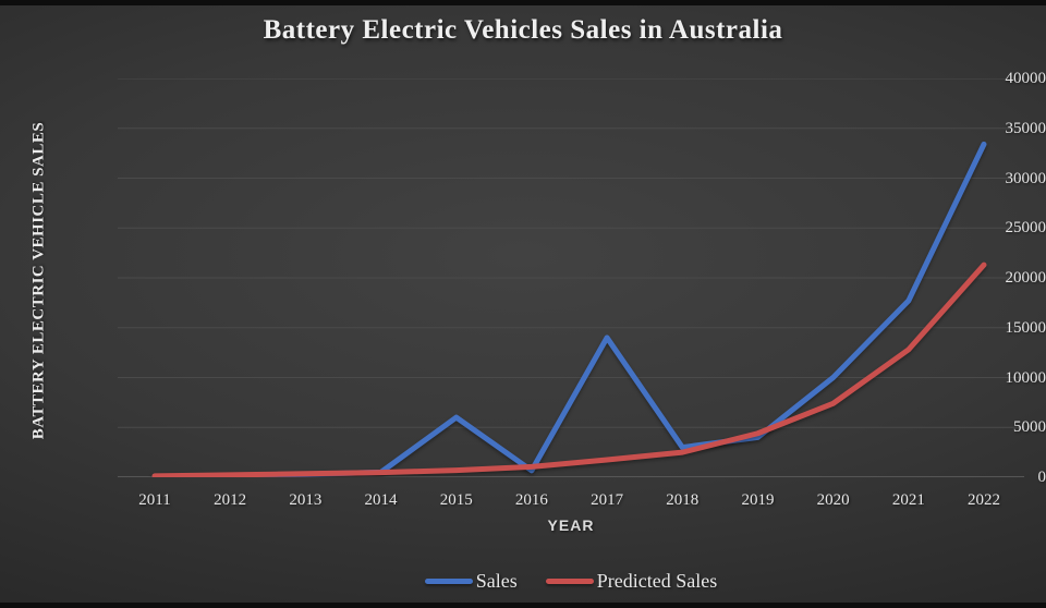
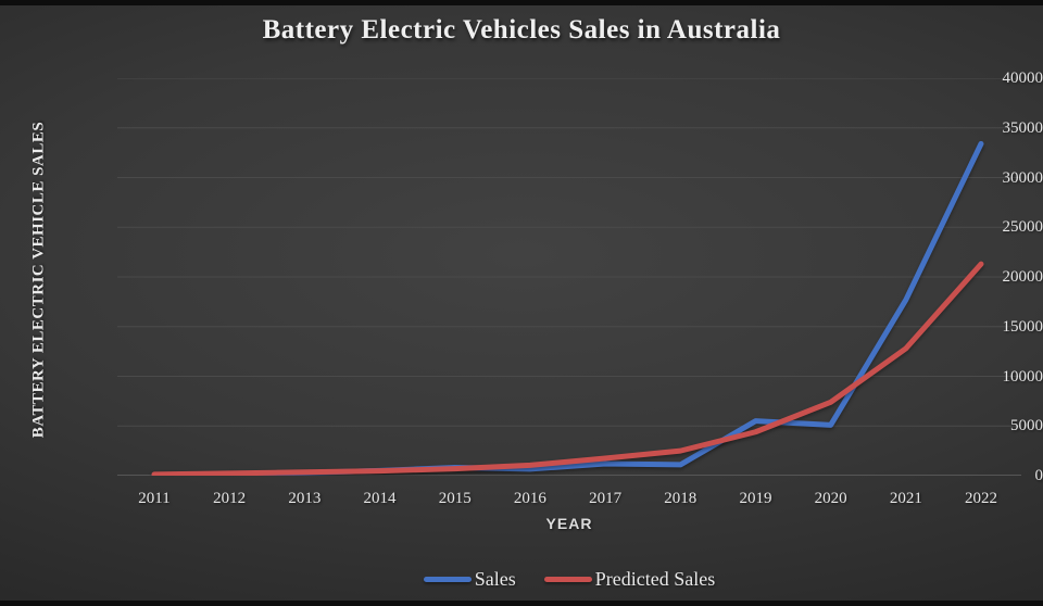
Sales/2015: 6000 -> 1000
Sales/2017: 14000 -> 1000
Sales/2018: 3000 -> 1000
Sales/2019: 4000 -> 6000
Sales/2020: 10000 -> 5000
